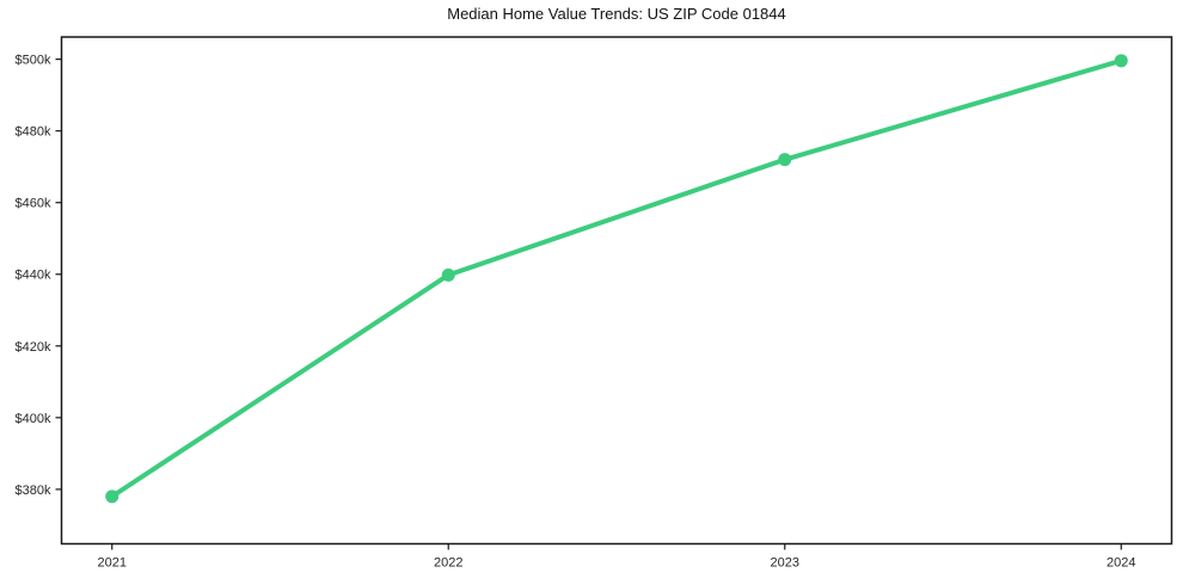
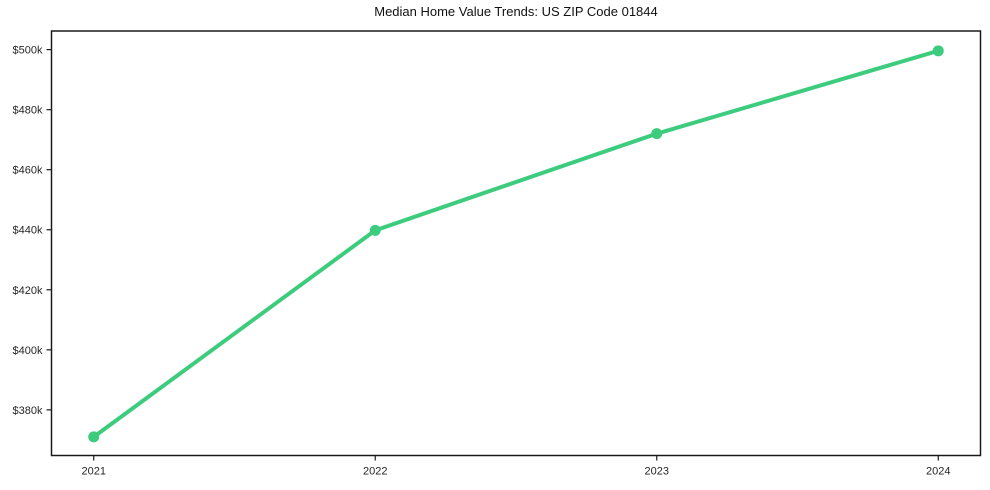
2021: $378k -> $371k
